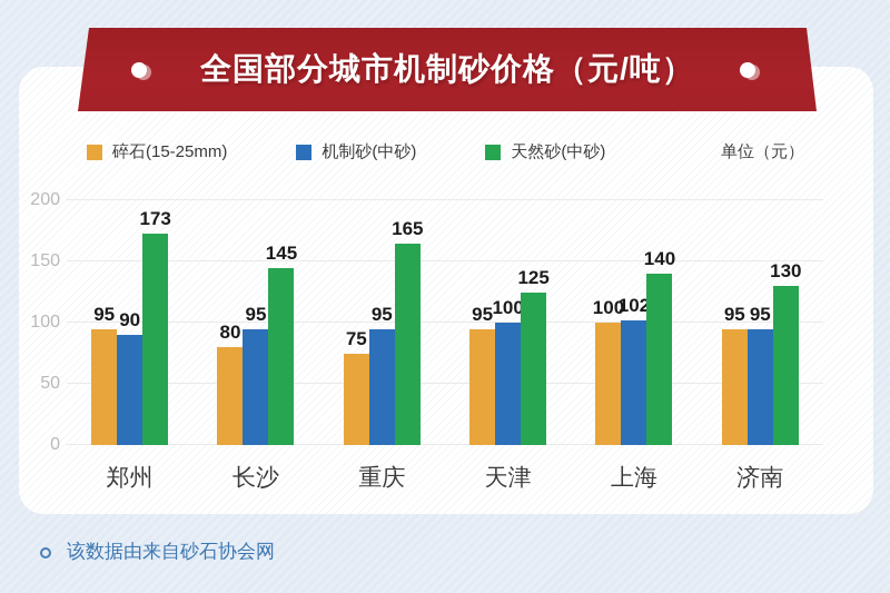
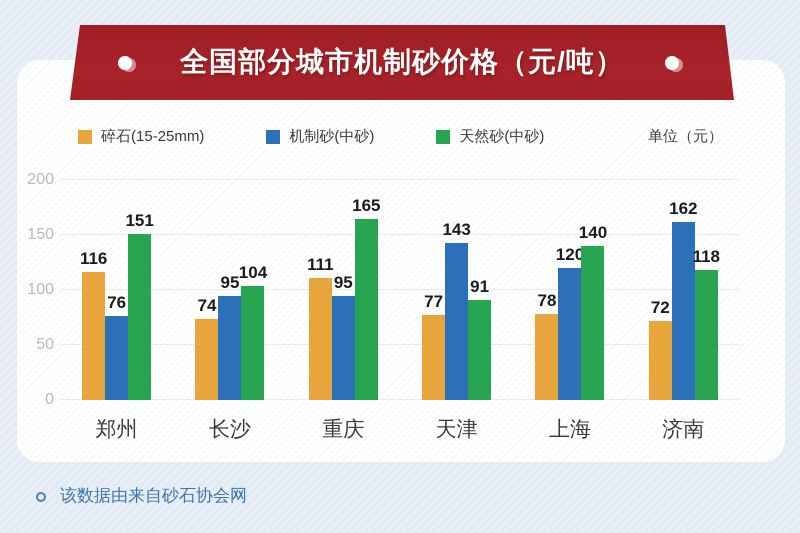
碎石(15-25mm)/郑州: 95 -> 116
机制砂(中砂)/郑州: 90 -> 76
天然砂(中砂)/郑州: 173 -> 151
碎石(15-25mm)/长沙: 80 -> 74
天然砂(中砂)/长沙: 145 -> 104
碎石(15-25mm)/重庆: 75 -> 111
碎石(15-25mm)/天津: 95 -> 77
机制砂(中砂)/天津: 100 -> 143
天然砂(中砂)/天津: 125 -> 91
碎石(15-25mm)/上海: 100 -> 78
机制砂(中砂)/上海: 102 -> 120
碎石(15-25mm)/济南: 95 -> 72
机制砂(中砂)/济南: 95 -> 162
天然砂(中砂)/济南: 130 -> 118
